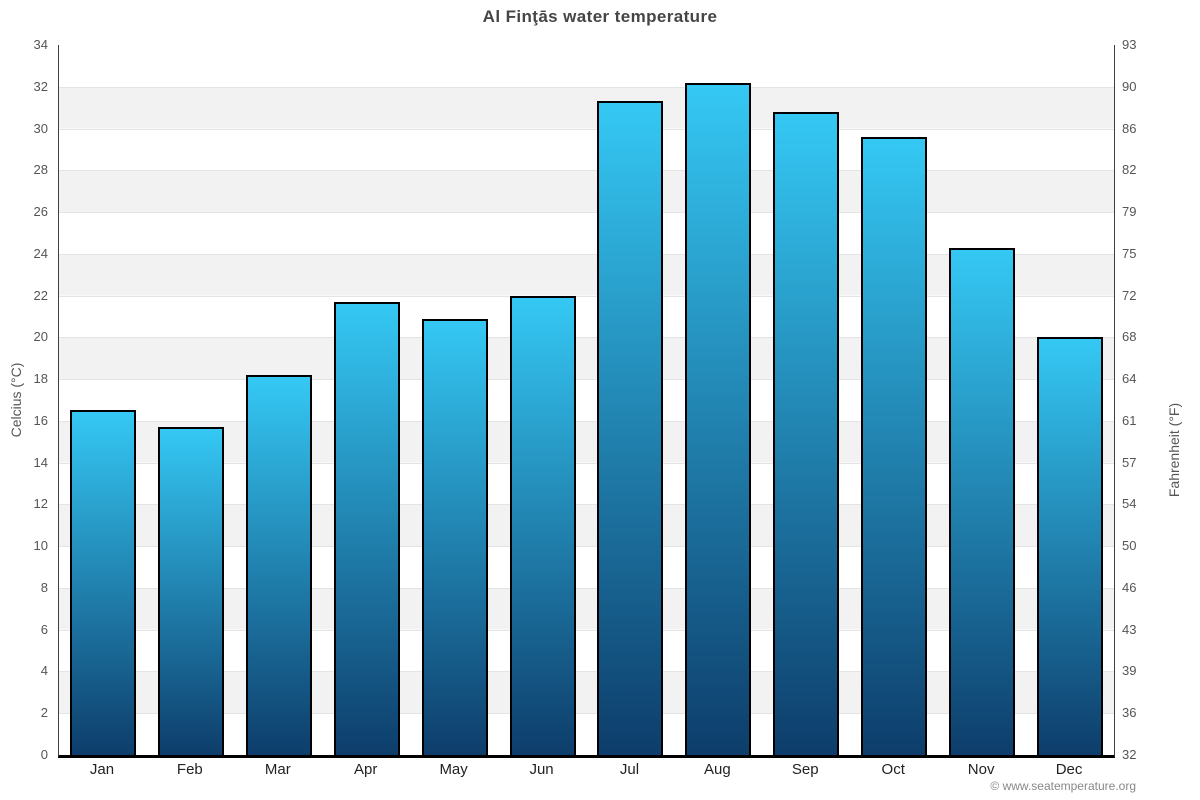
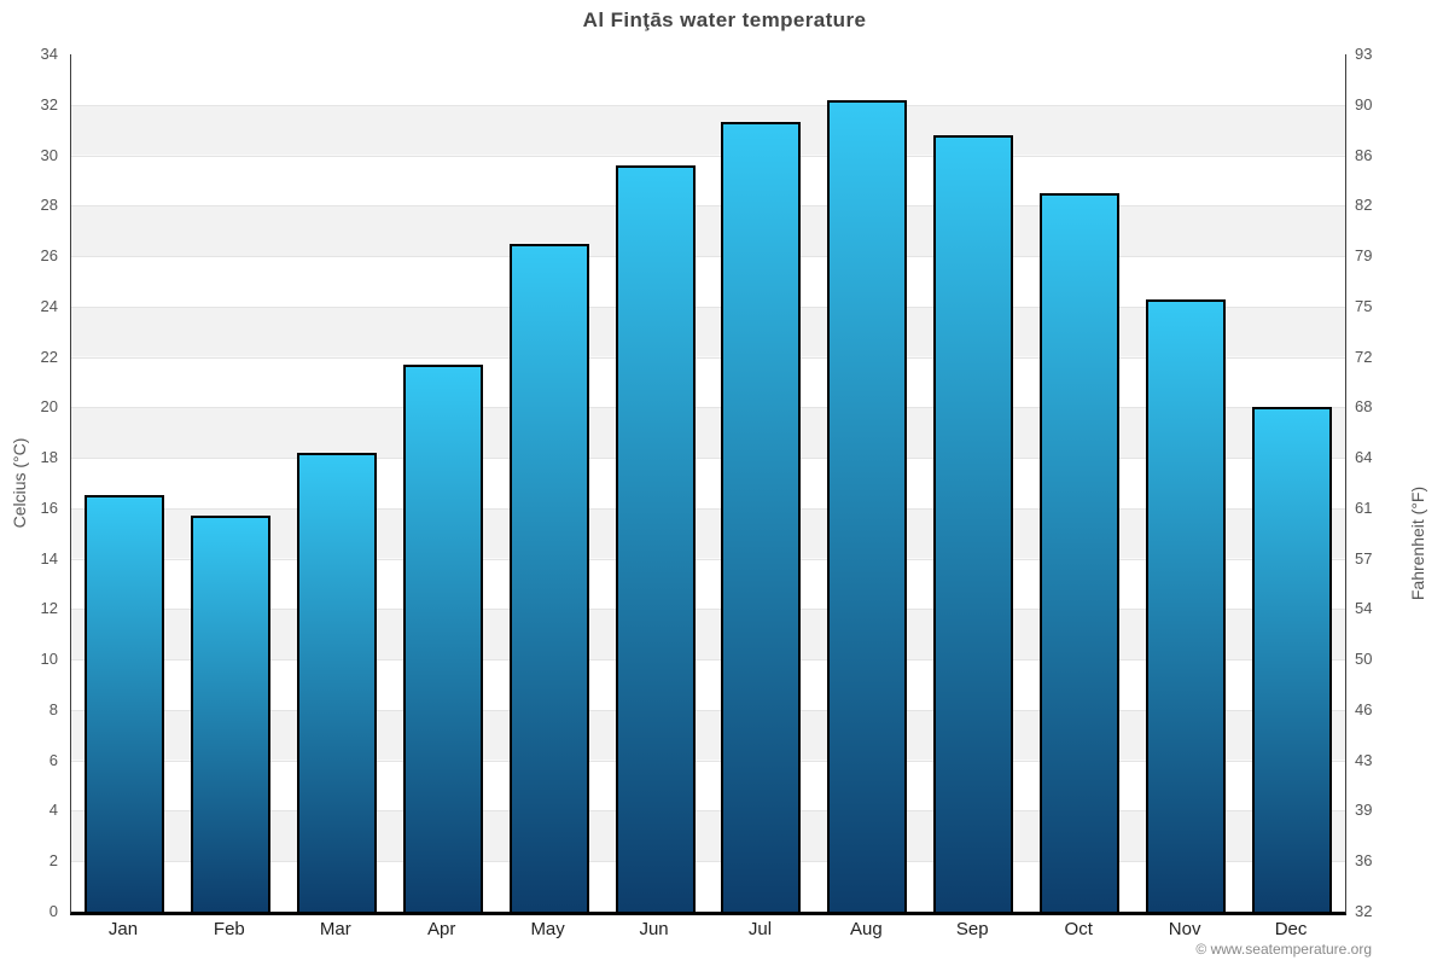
May: 20.9 -> 26.5
Jun: 22.0 -> 29.6
Oct: 29.6 -> 28.5
